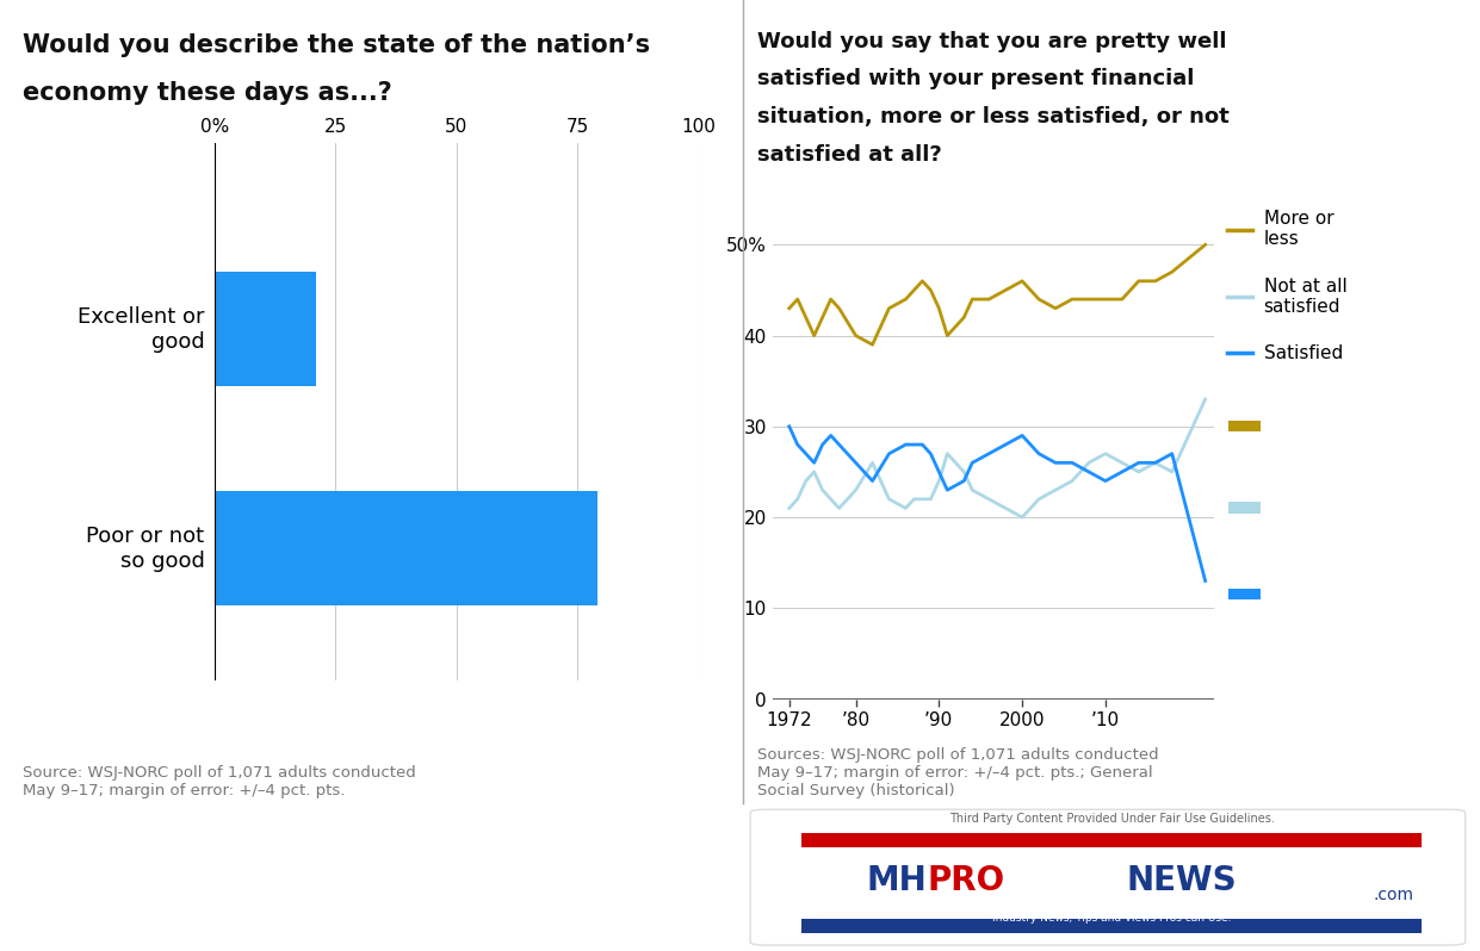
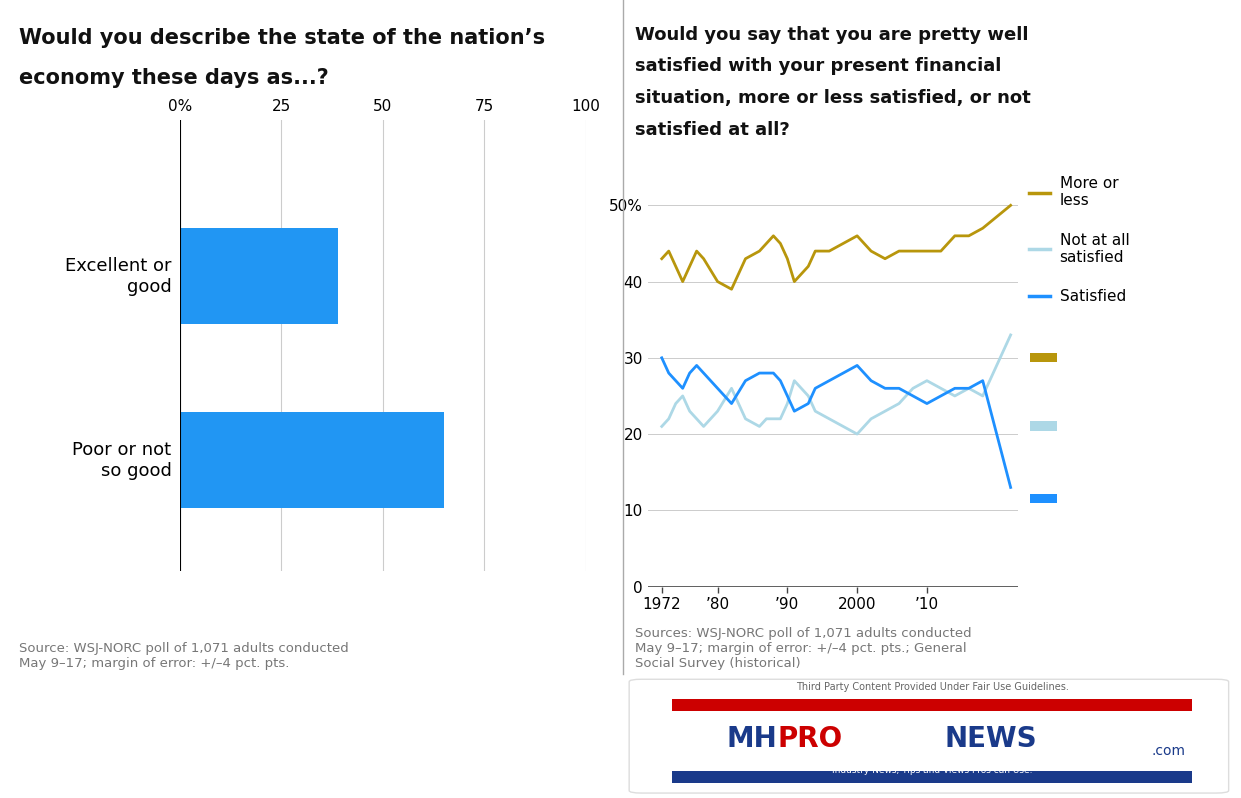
Excellent or good: 21 -> 39
Poor or not so good: 79 -> 65
